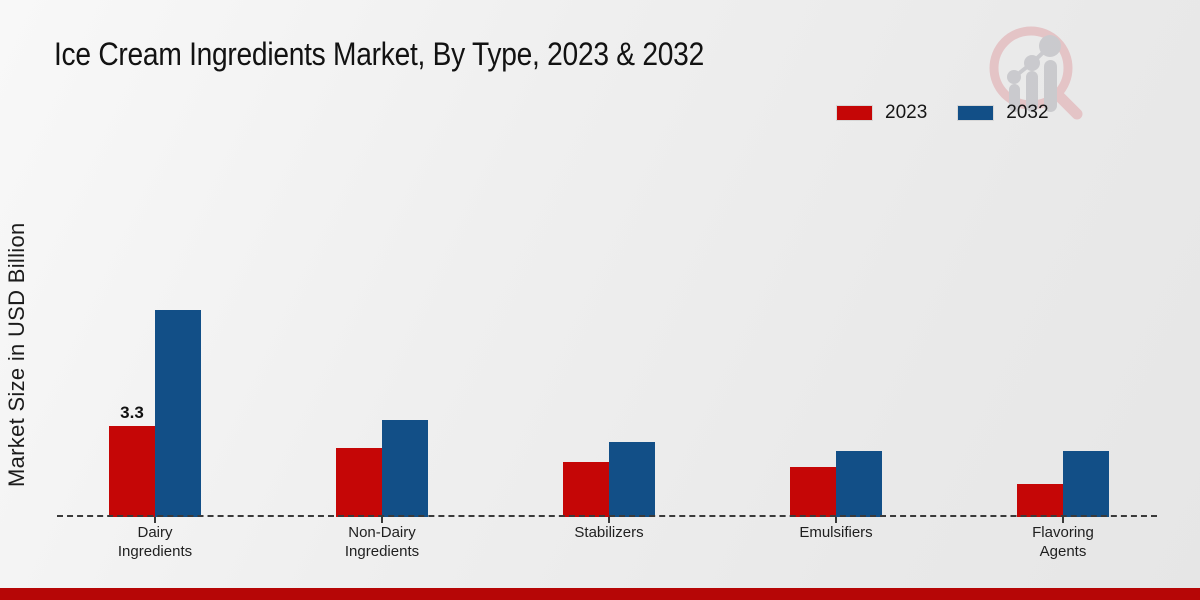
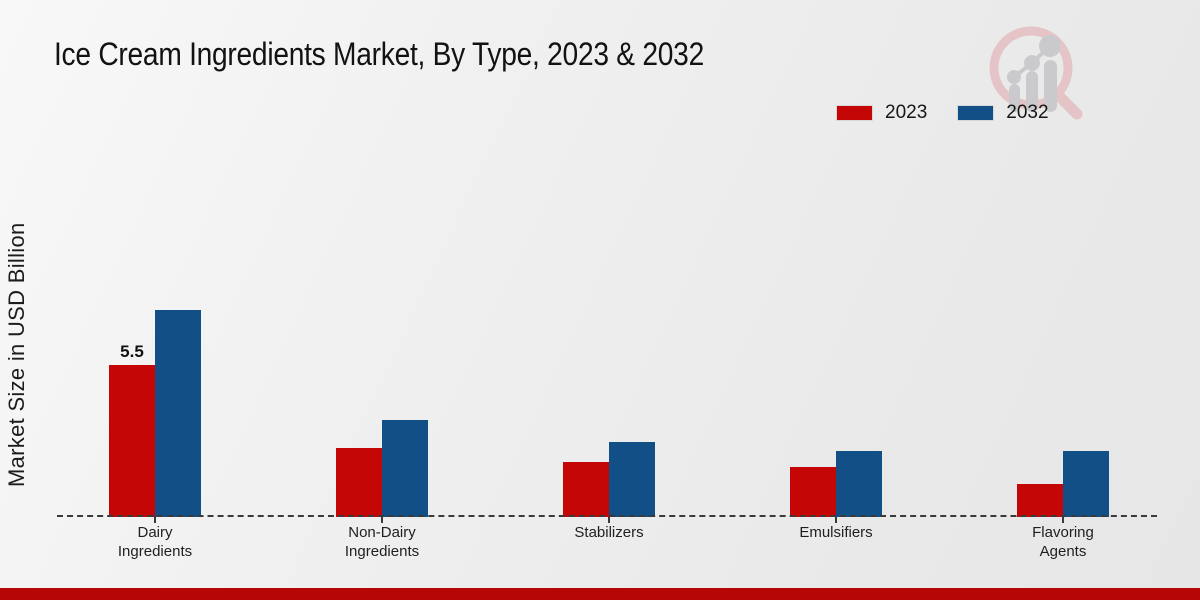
2023/Dairy Ingredients: 3.3 -> 5.5
